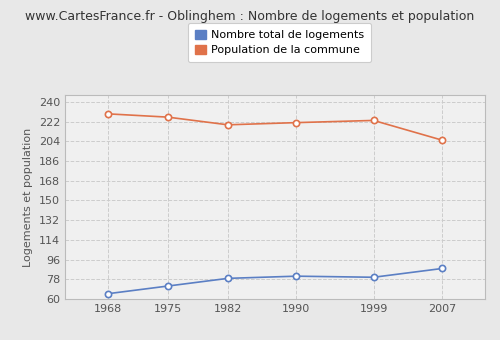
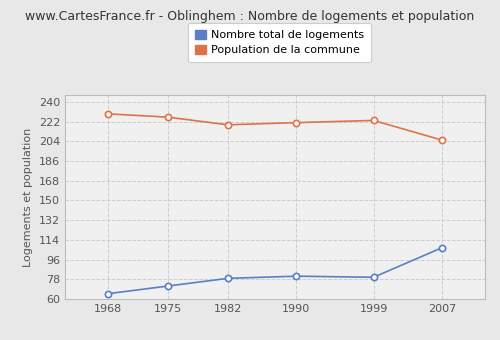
Nombre total de logements/2007: 88 -> 107
